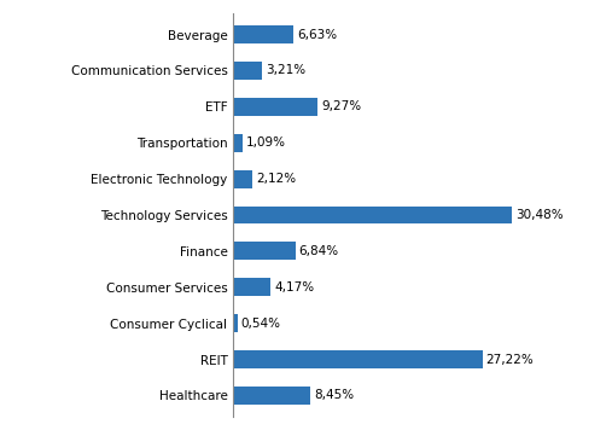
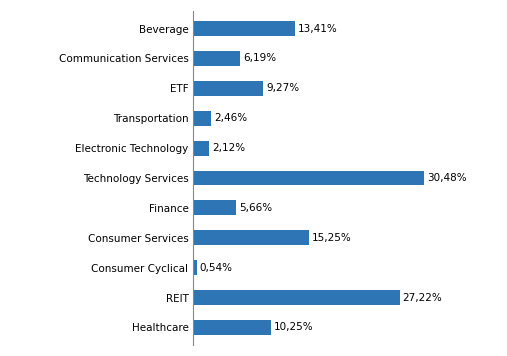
Beverage: 6,63% -> 13,41%
Communication Services: 3,21% -> 6,19%
Transportation: 1,09% -> 2,46%
Finance: 6,84% -> 5,66%
Consumer Services: 4,17% -> 15,25%
Healthcare: 8,45% -> 10,25%
